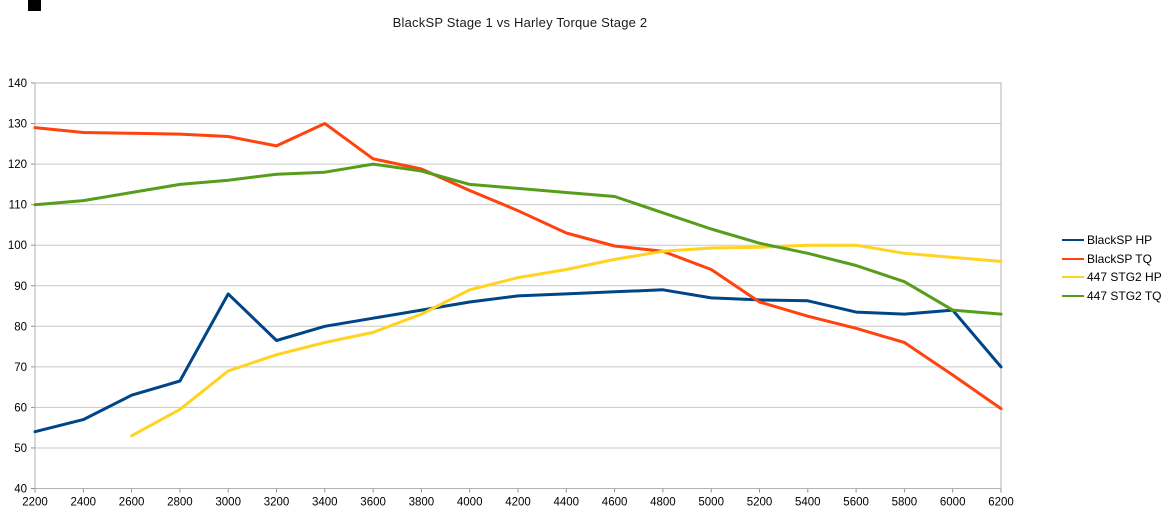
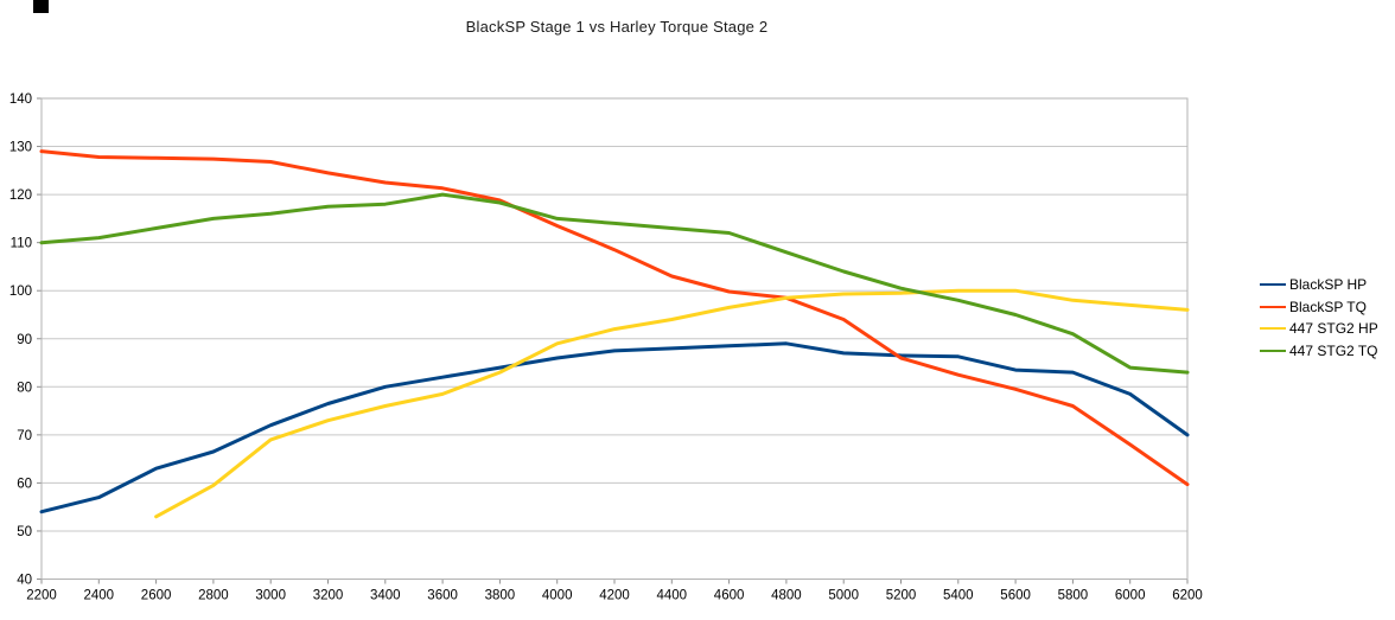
BlackSP HP/3000: 88 -> 72
BlackSP TQ/3400: 130 -> 122
BlackSP HP/6000: 84 -> 78
